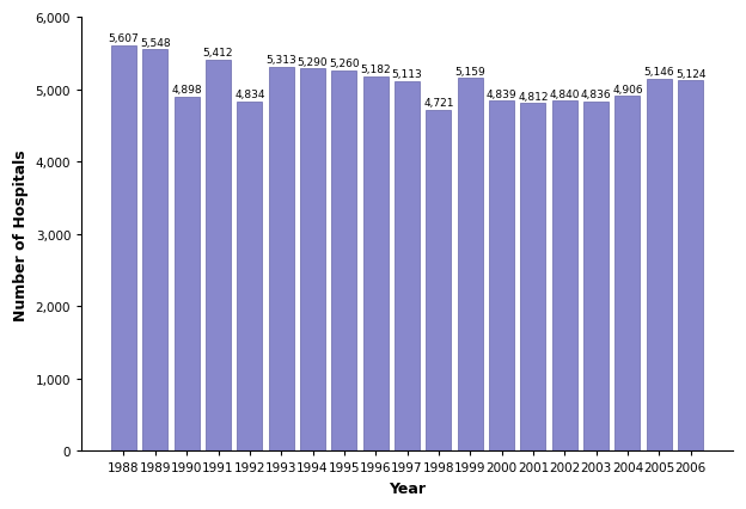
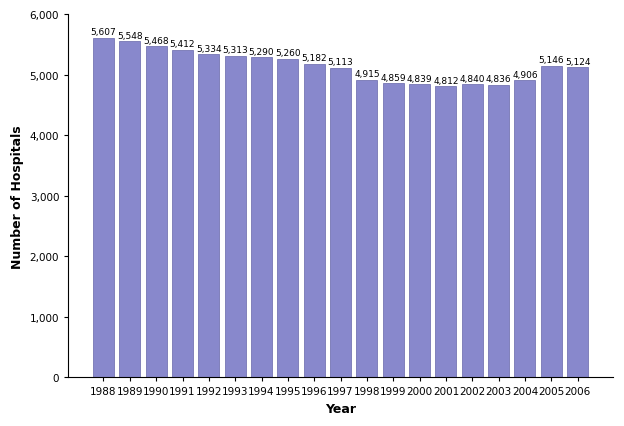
1990: 4,898 -> 5,468
1992: 4,834 -> 5,334
1998: 4,721 -> 4,915
1999: 5,159 -> 4,859
